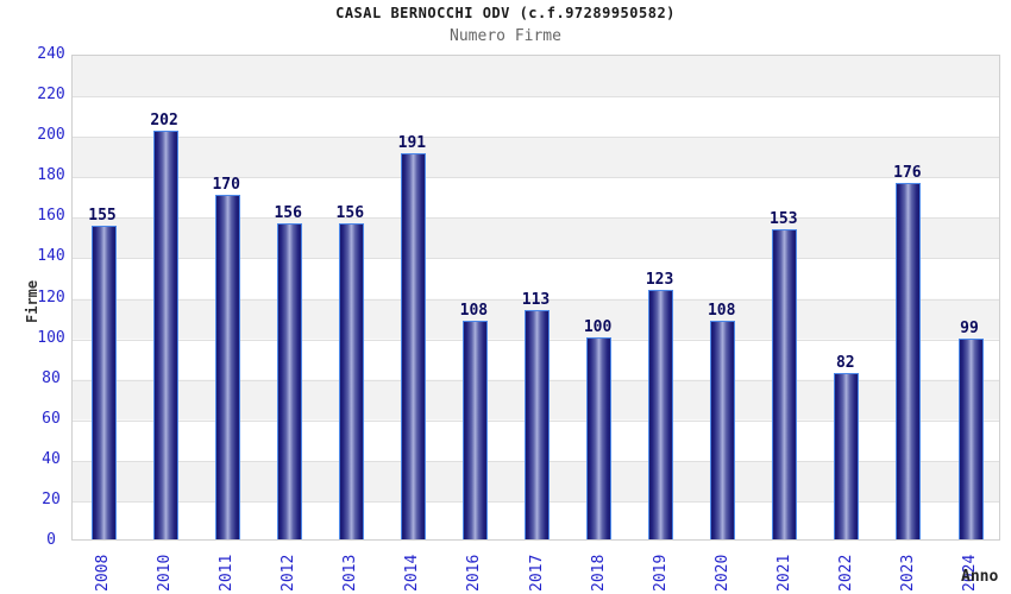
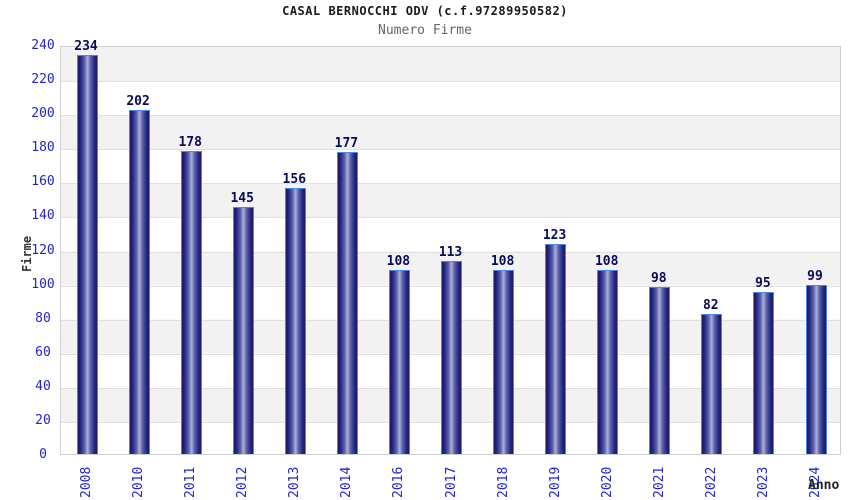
2008: 155 -> 234
2011: 170 -> 178
2012: 156 -> 145
2014: 191 -> 177
2018: 100 -> 108
2021: 153 -> 98
2023: 176 -> 95
